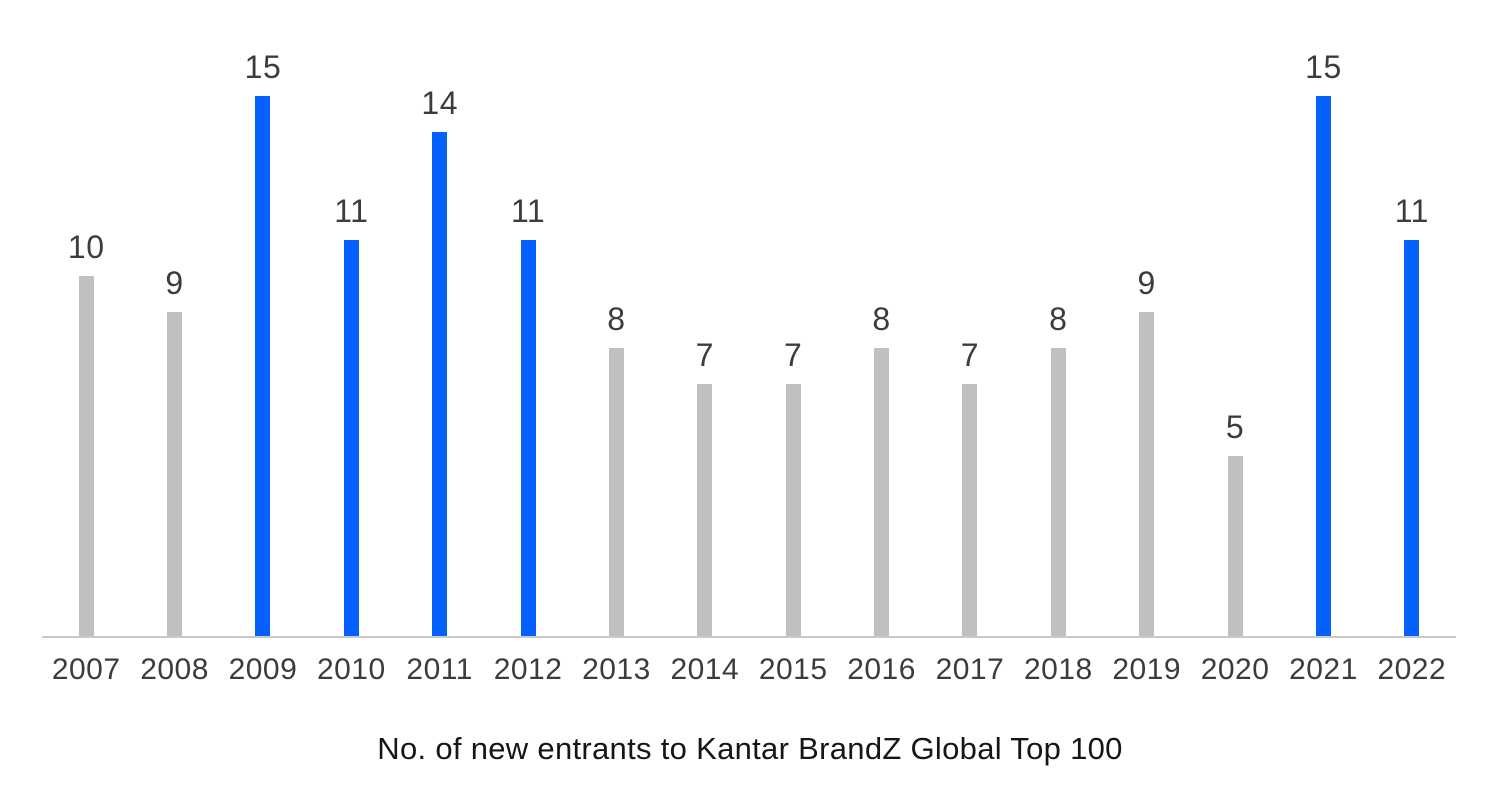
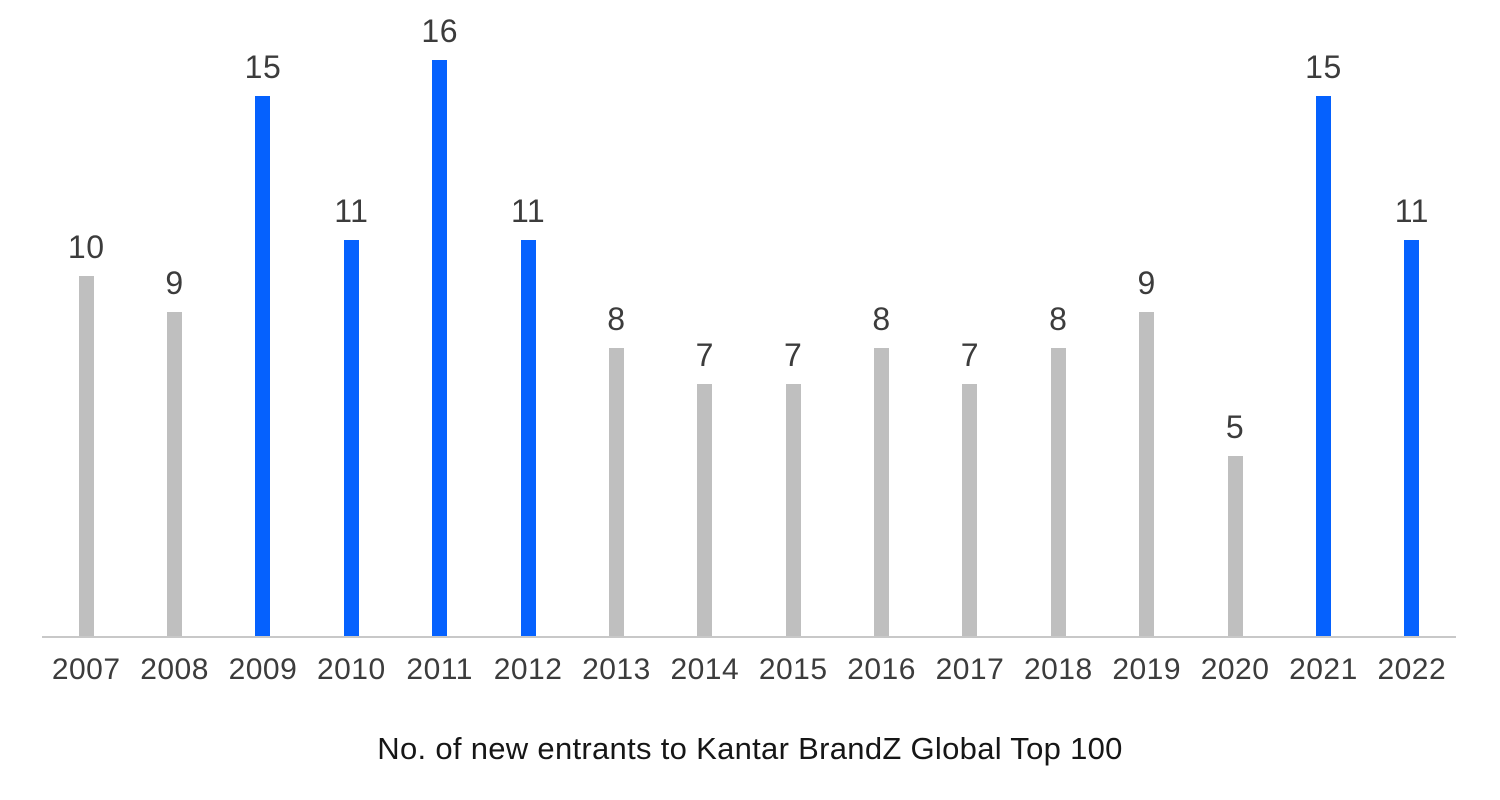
2011: 14 -> 16
